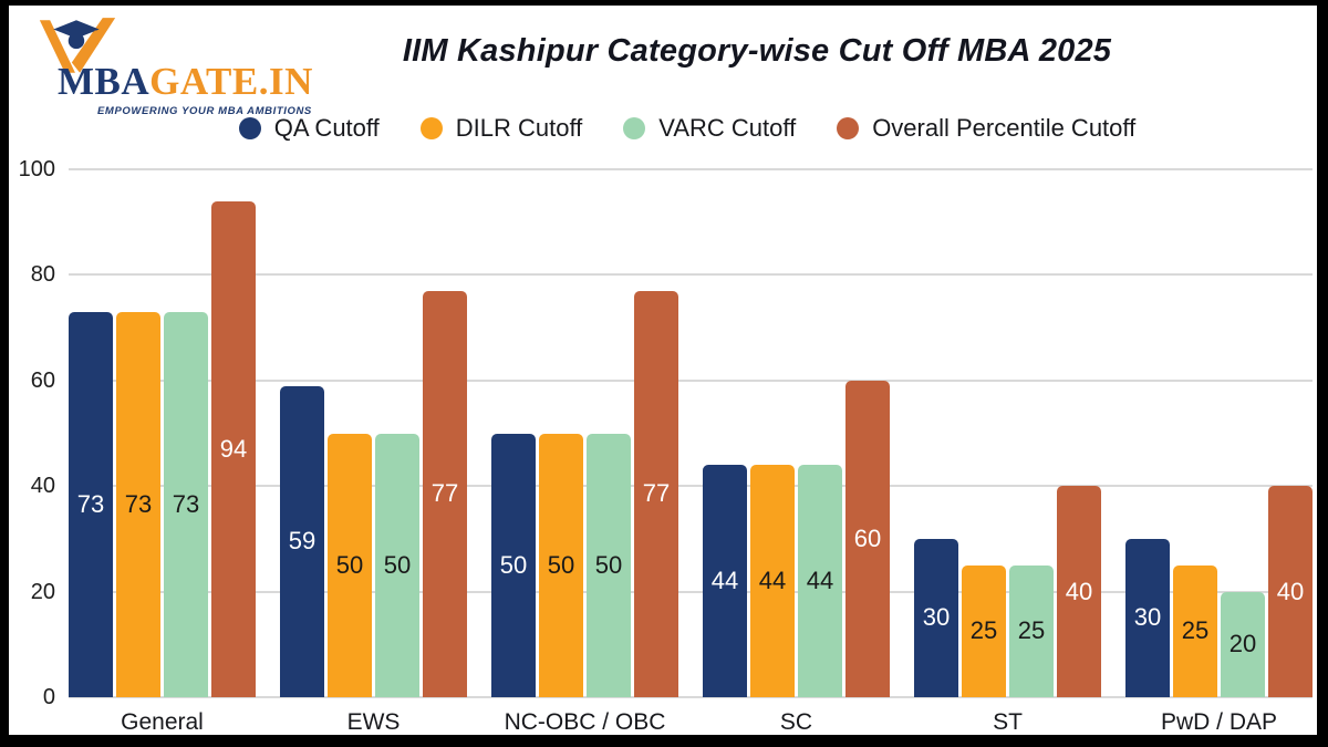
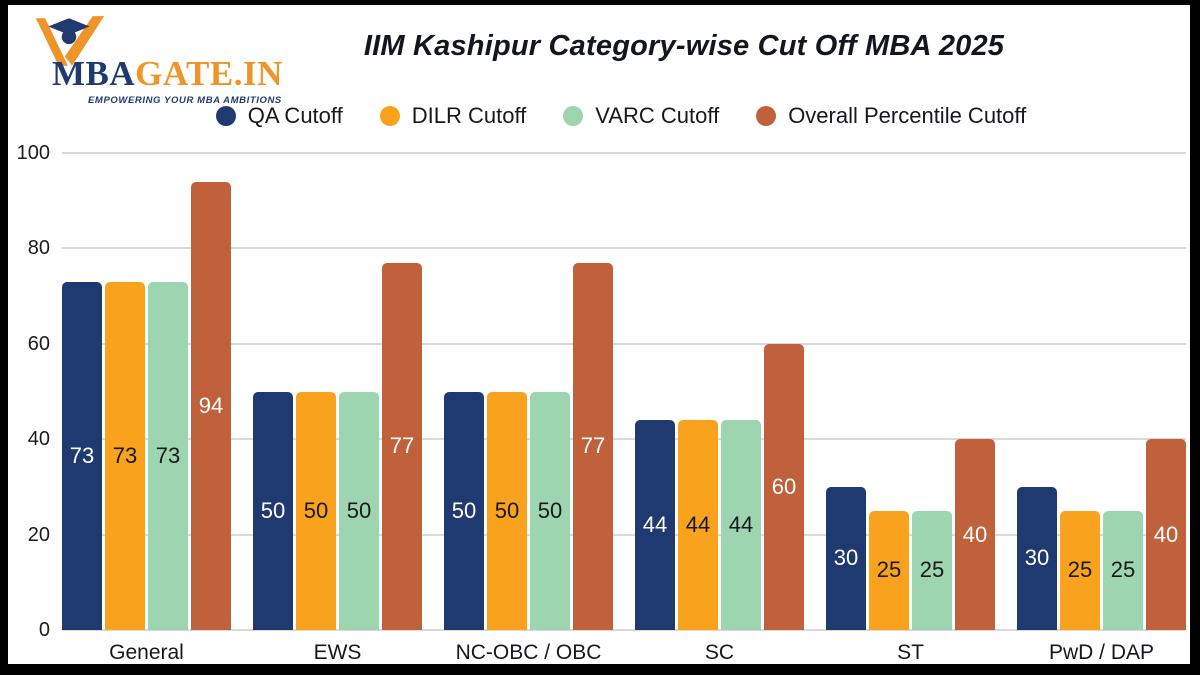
QA Cutoff/EWS: 59 -> 50
VARC Cutoff/PwD / DAP: 20 -> 25
